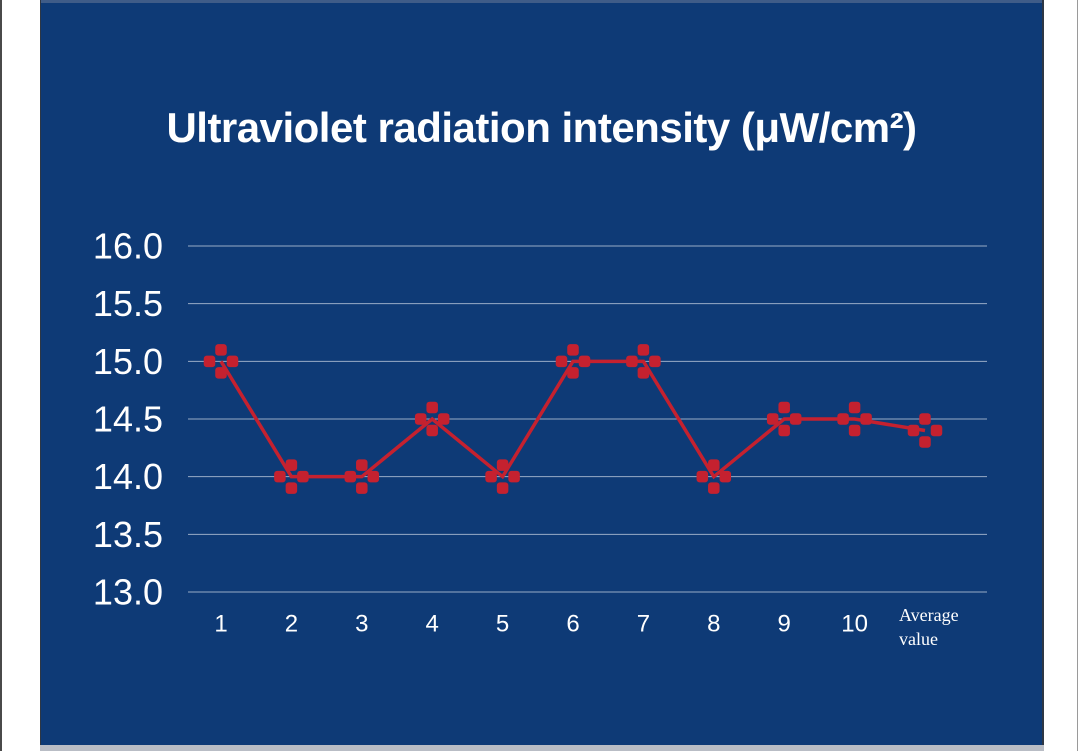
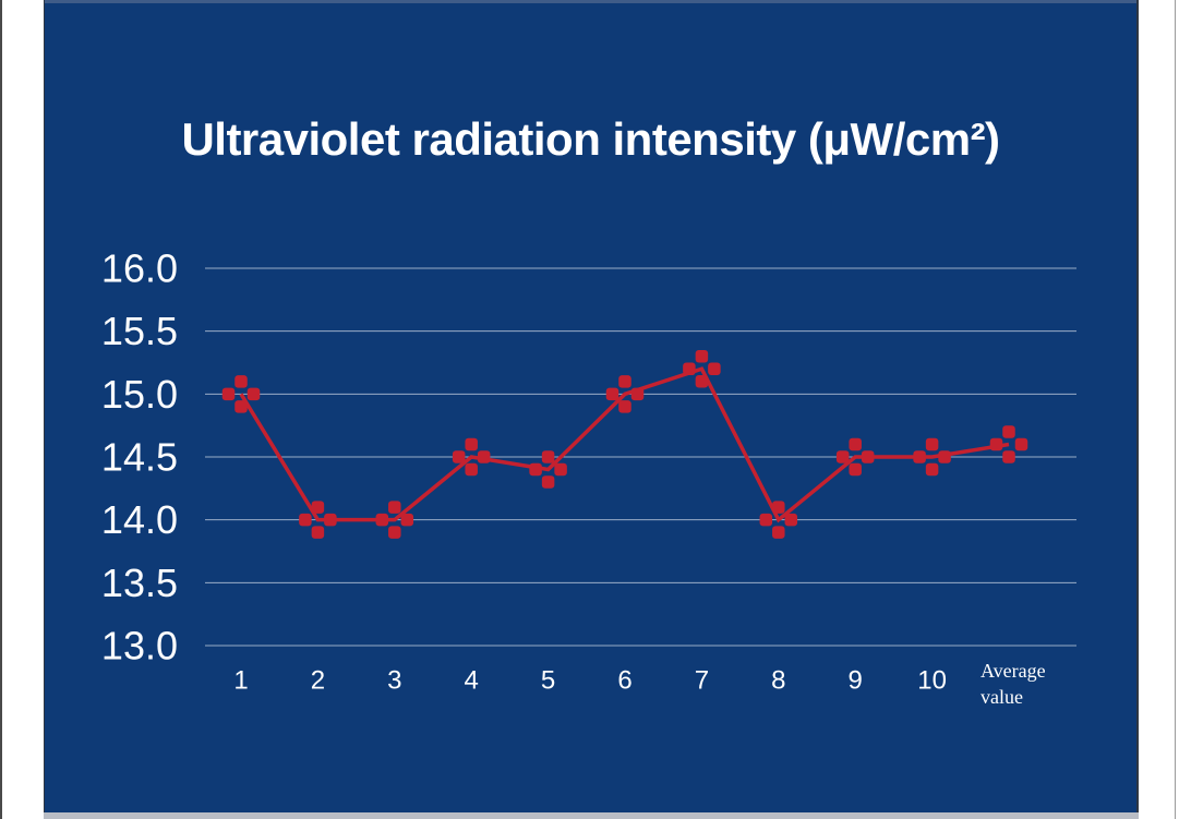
5: 14.0 -> 14.4
7: 15.0 -> 15.2
Average value: 14.4 -> 14.6
